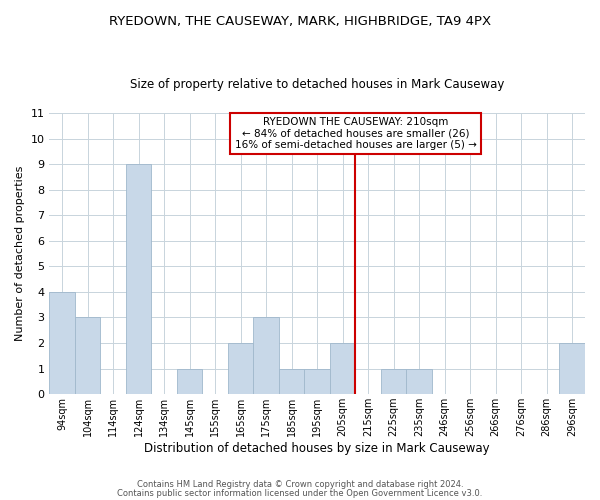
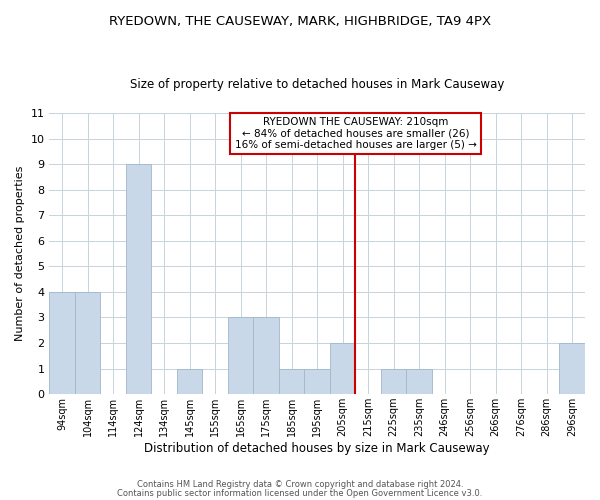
104sqm: 3 -> 4
165sqm: 2 -> 3
